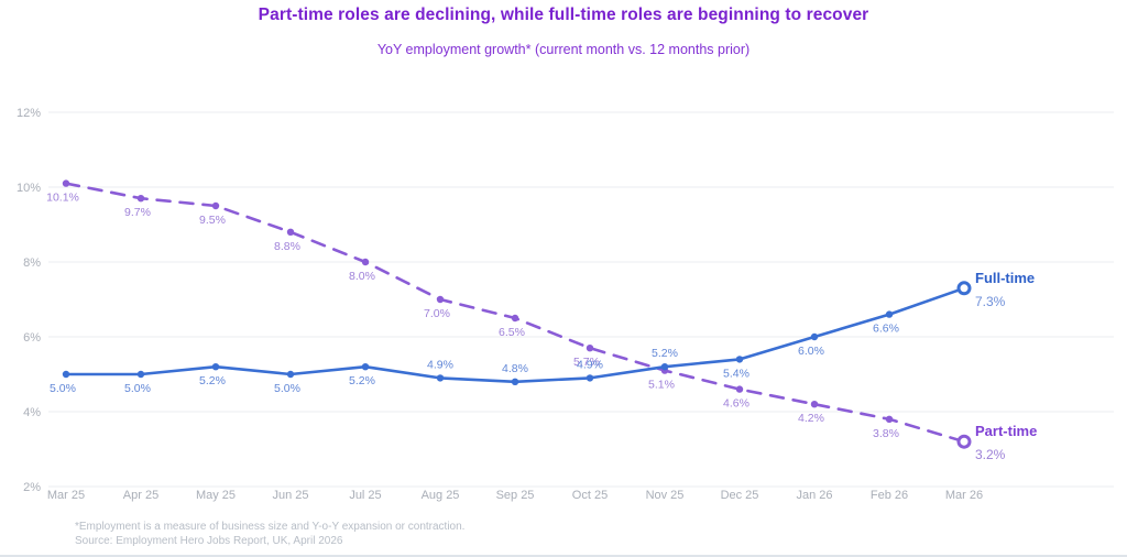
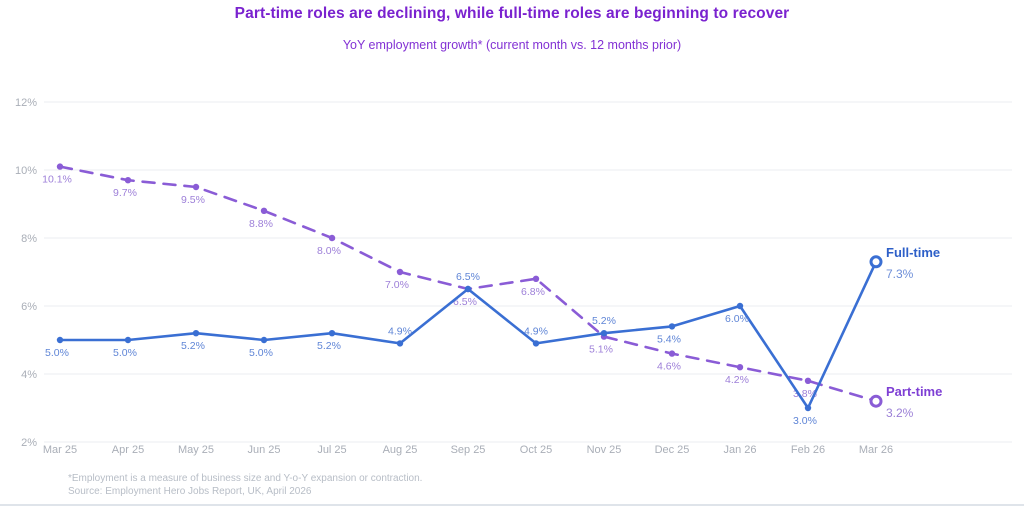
Full-time/Sep 25: 4.8% -> 6.5%
Part-time/Oct 25: 5.7% -> 6.8%
Full-time/Feb 26: 6.6% -> 3.0%
